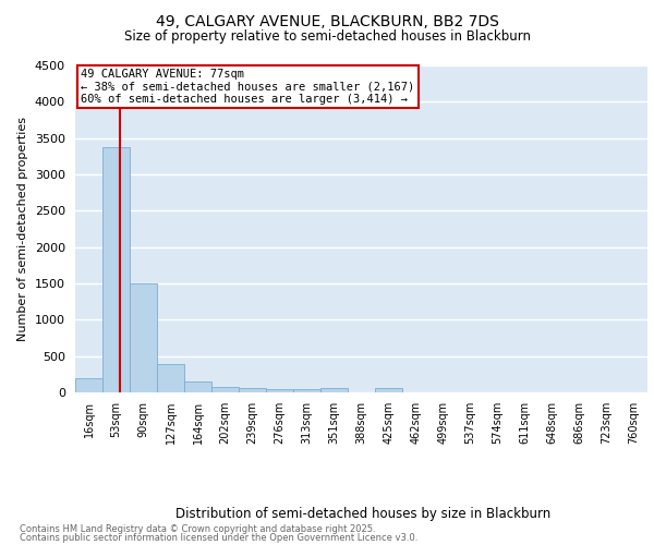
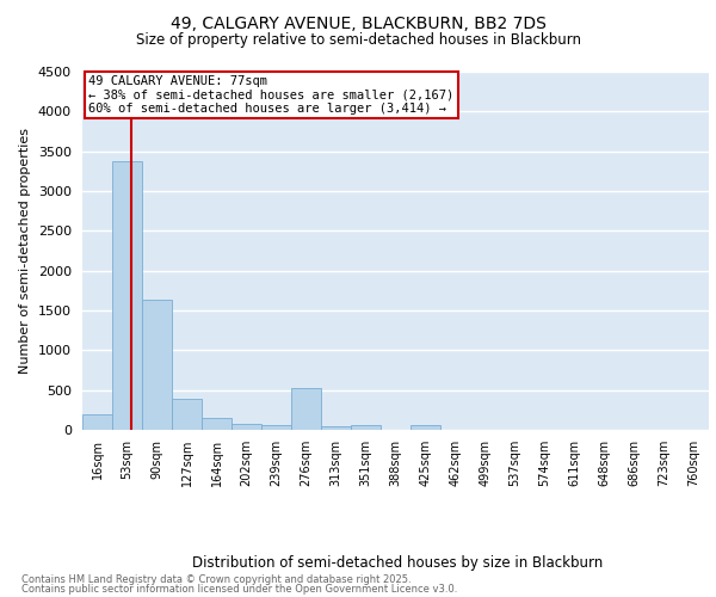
90sqm: 1500 -> 1640
276sqm: 50 -> 520
